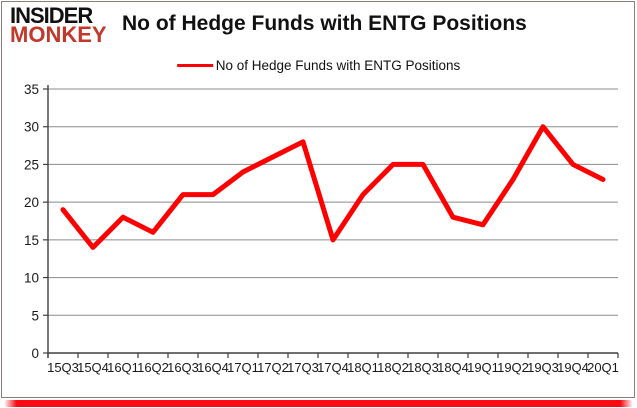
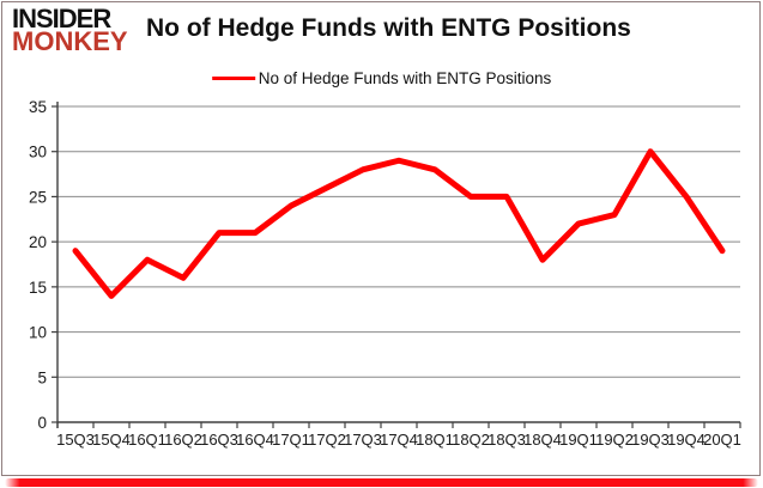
17Q4: 15 -> 29
18Q1: 21 -> 28
19Q1: 17 -> 22
20Q1: 23 -> 19
